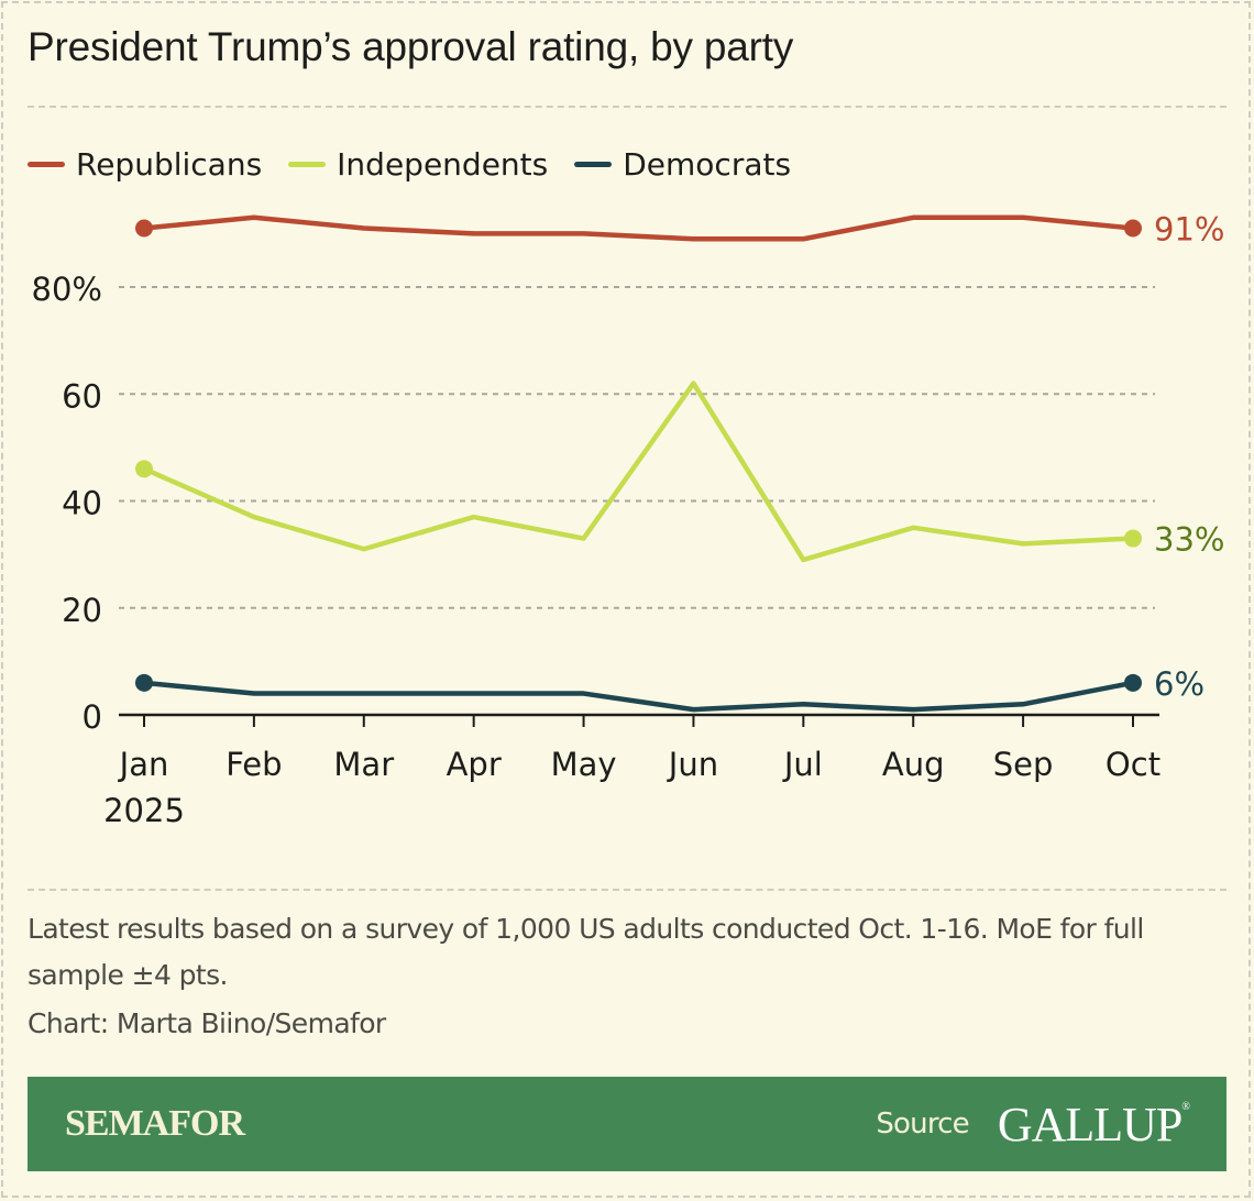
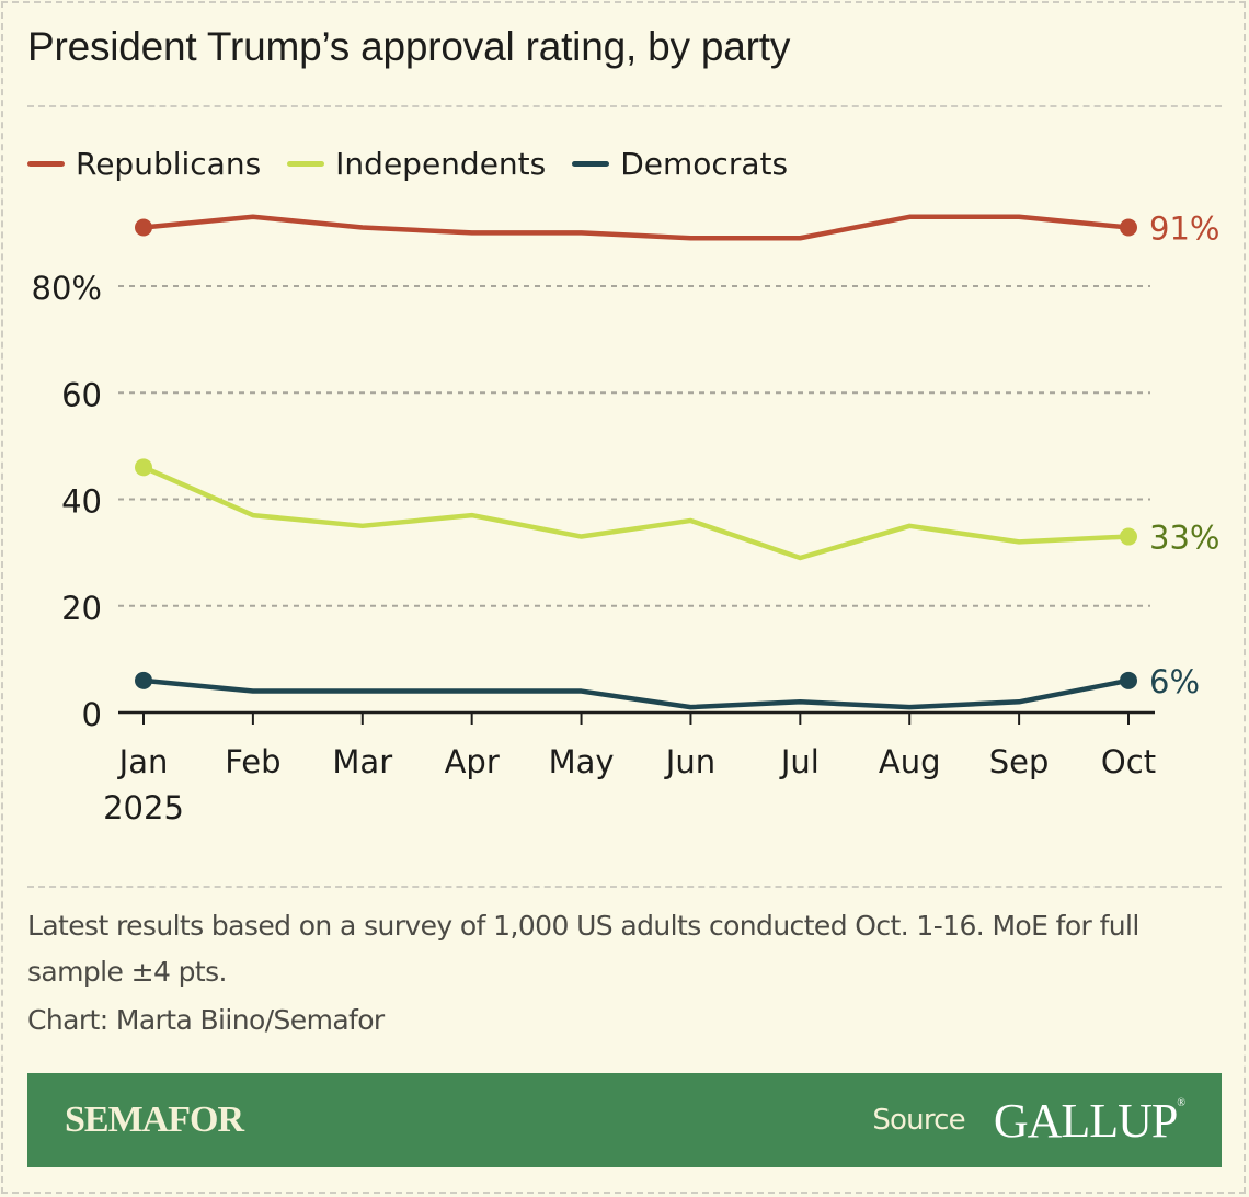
Independents/Mar: 31% -> 35%
Independents/Jun: 62% -> 36%
